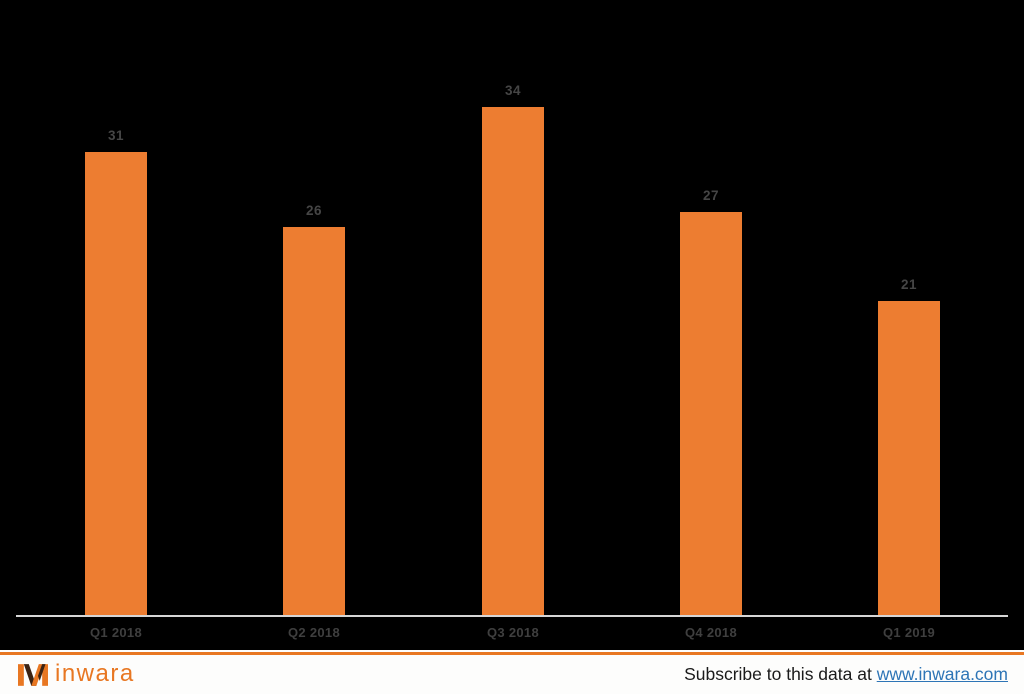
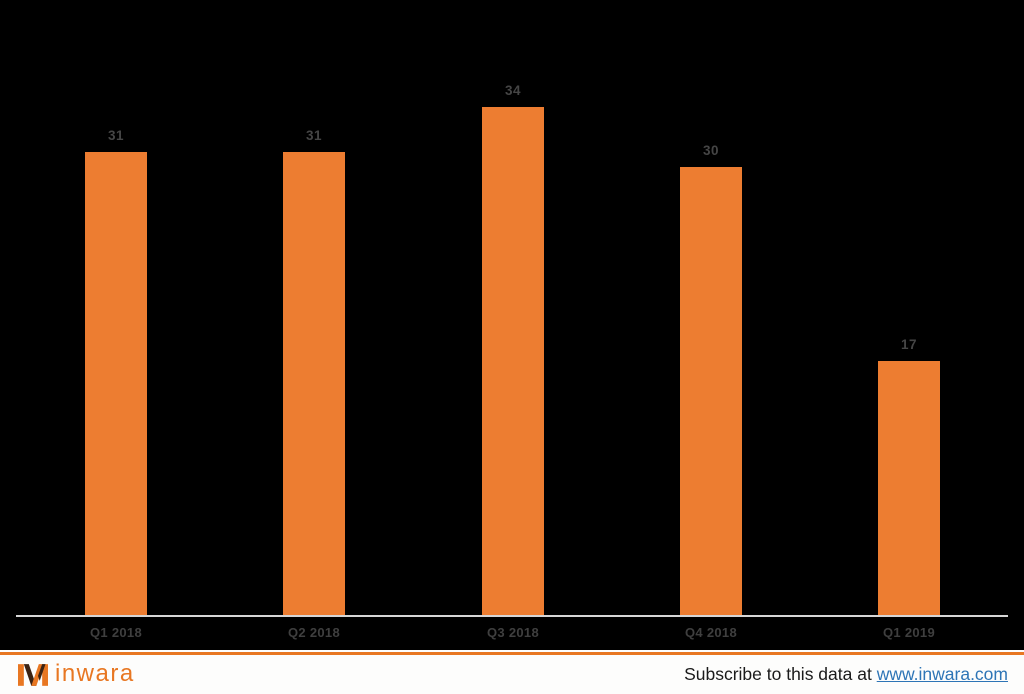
Q2 2018: 26 -> 31
Q4 2018: 27 -> 30
Q1 2019: 21 -> 17
